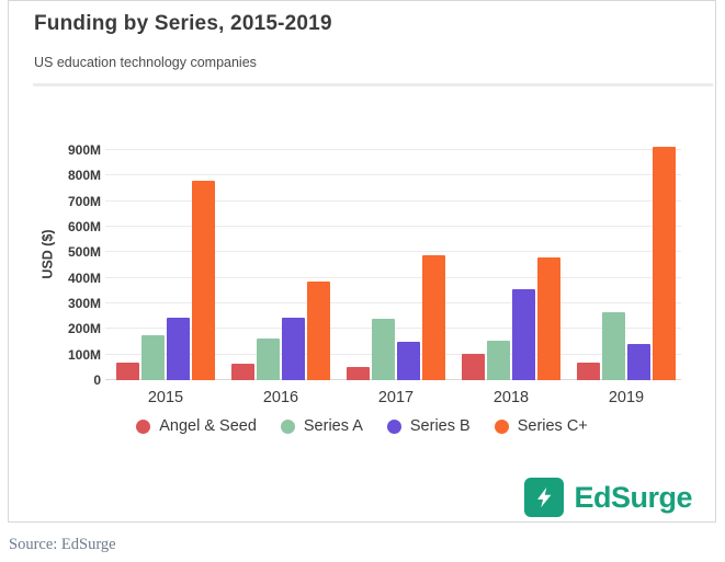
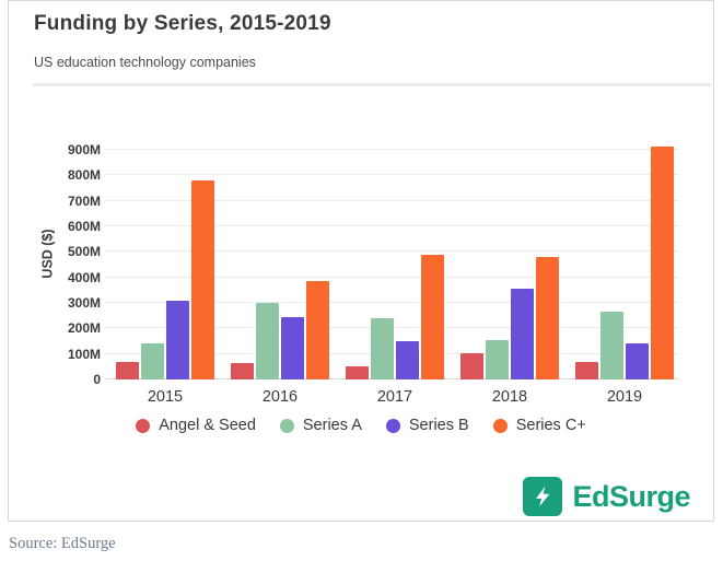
Series A/2015: 180M -> 140M
Series B/2015: 240M -> 310M
Series A/2016: 160M -> 300M
